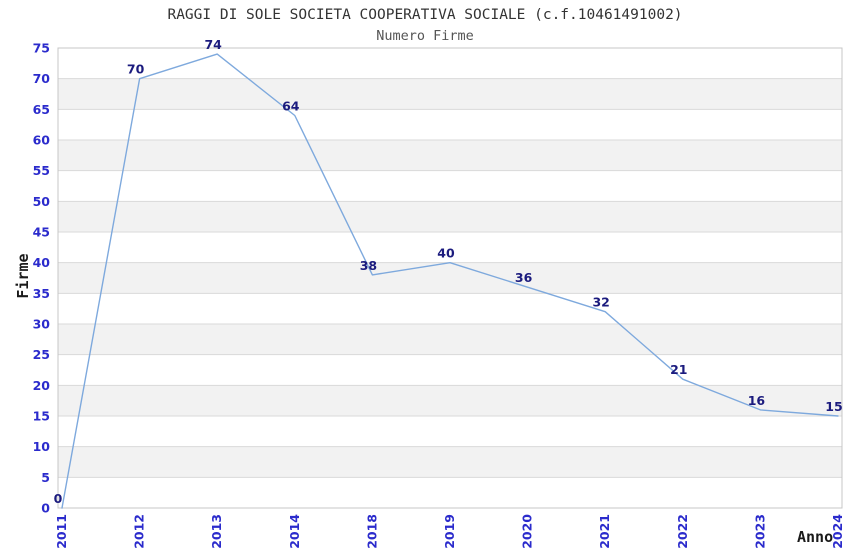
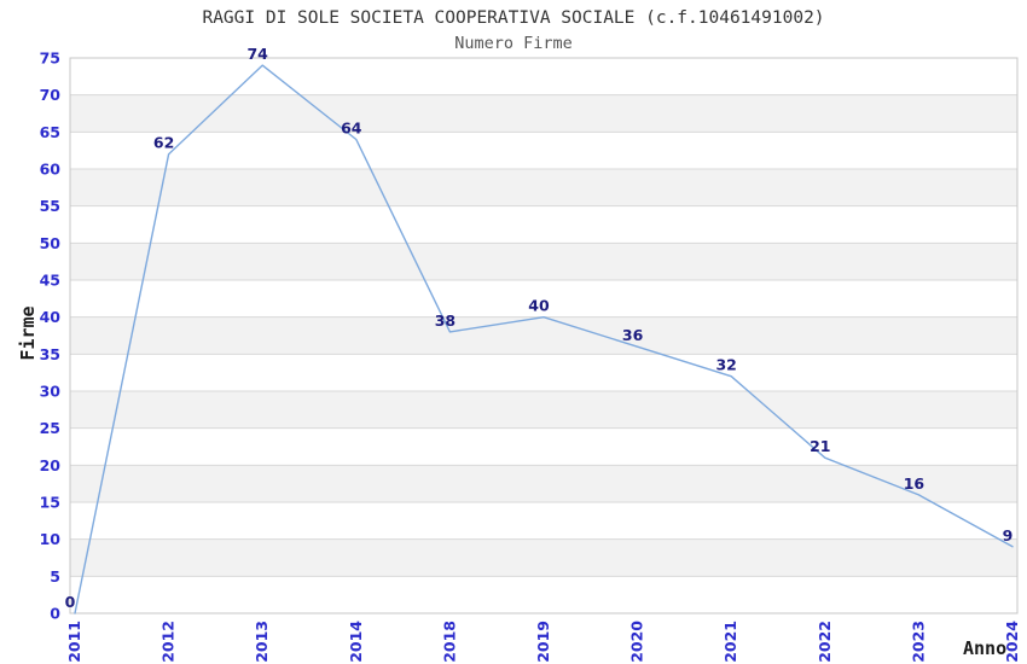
2012: 70 -> 62
2024: 15 -> 9
